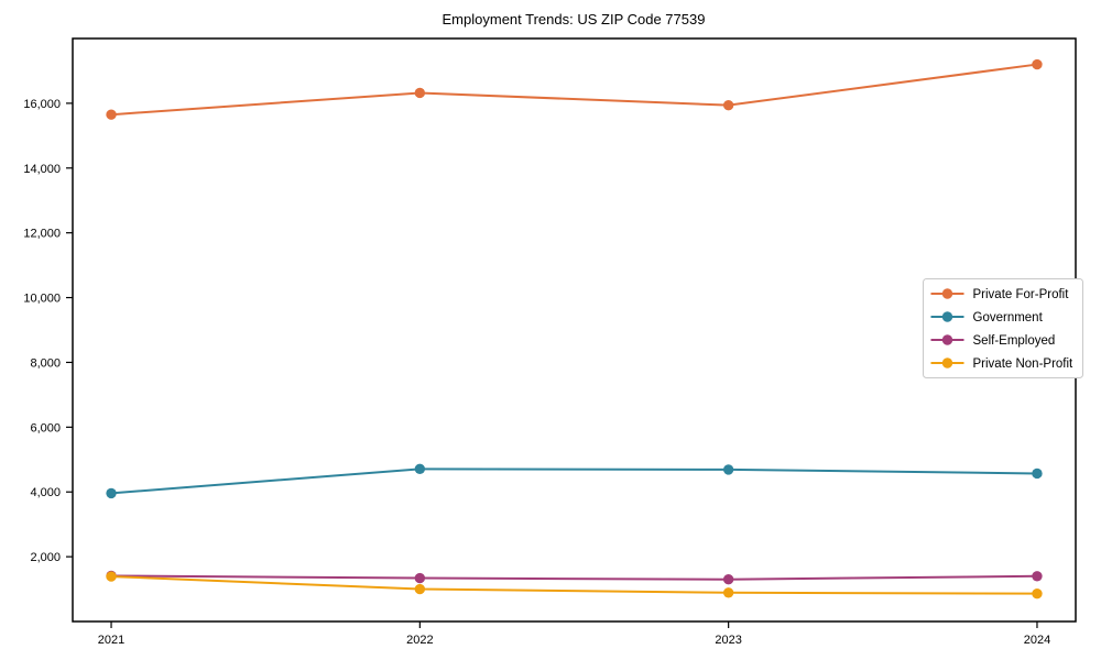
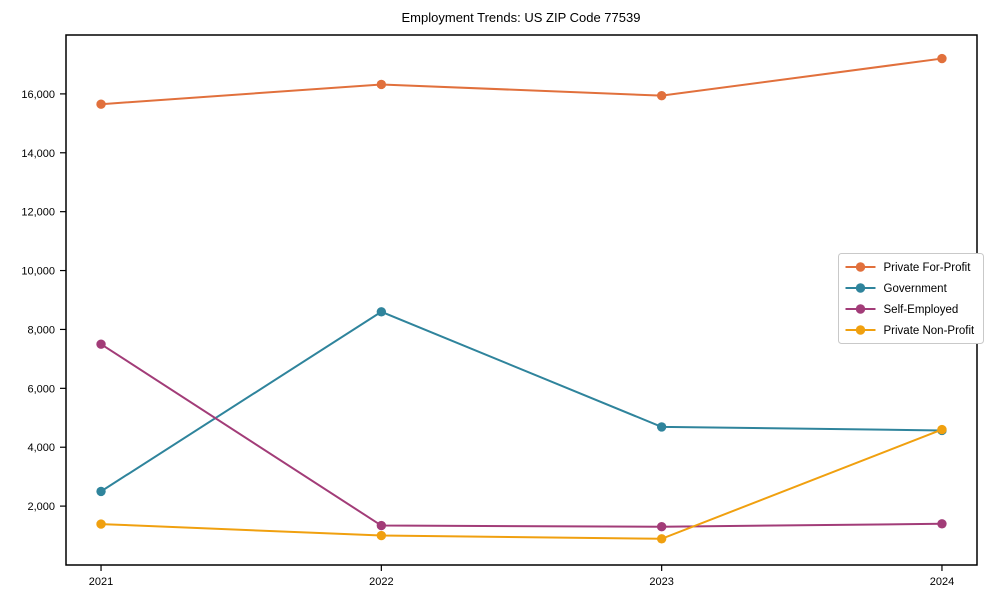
Government/2021: 4000 -> 2500
Self-Employed/2021: 1400 -> 7500
Government/2022: 4700 -> 8600
Private Non-Profit/2024: 900 -> 4600
